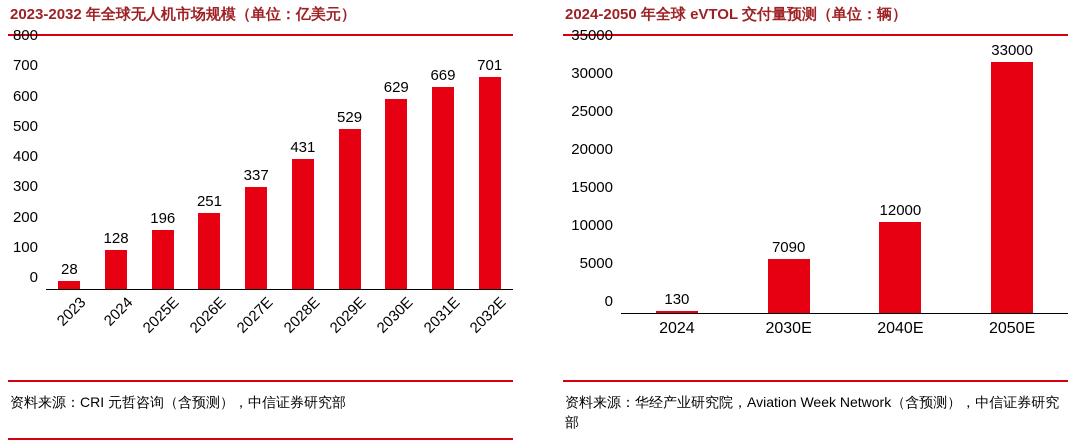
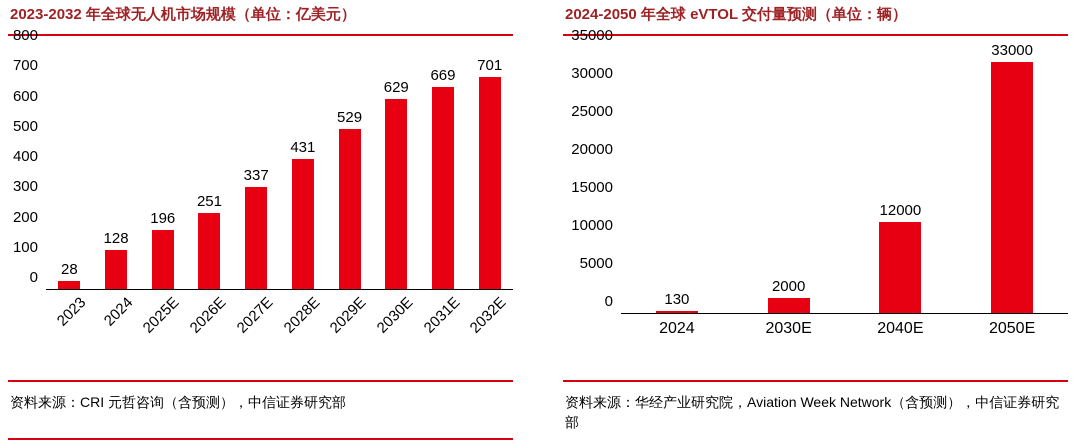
2024-2050 年全球 eVTOL 交付量预测（单位：辆）/2030E: 7090 -> 2000
